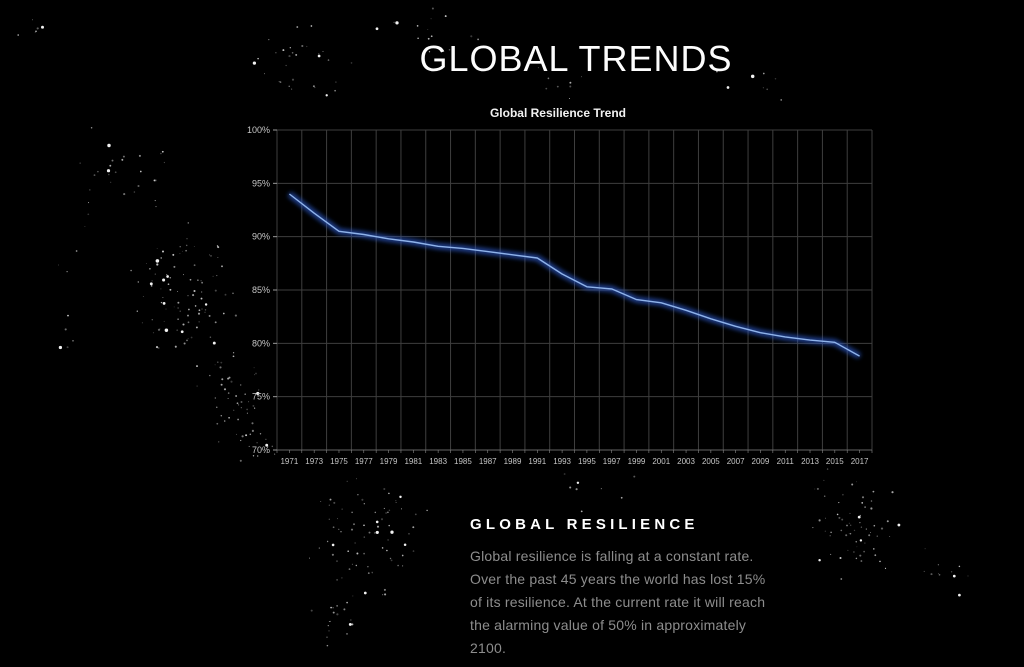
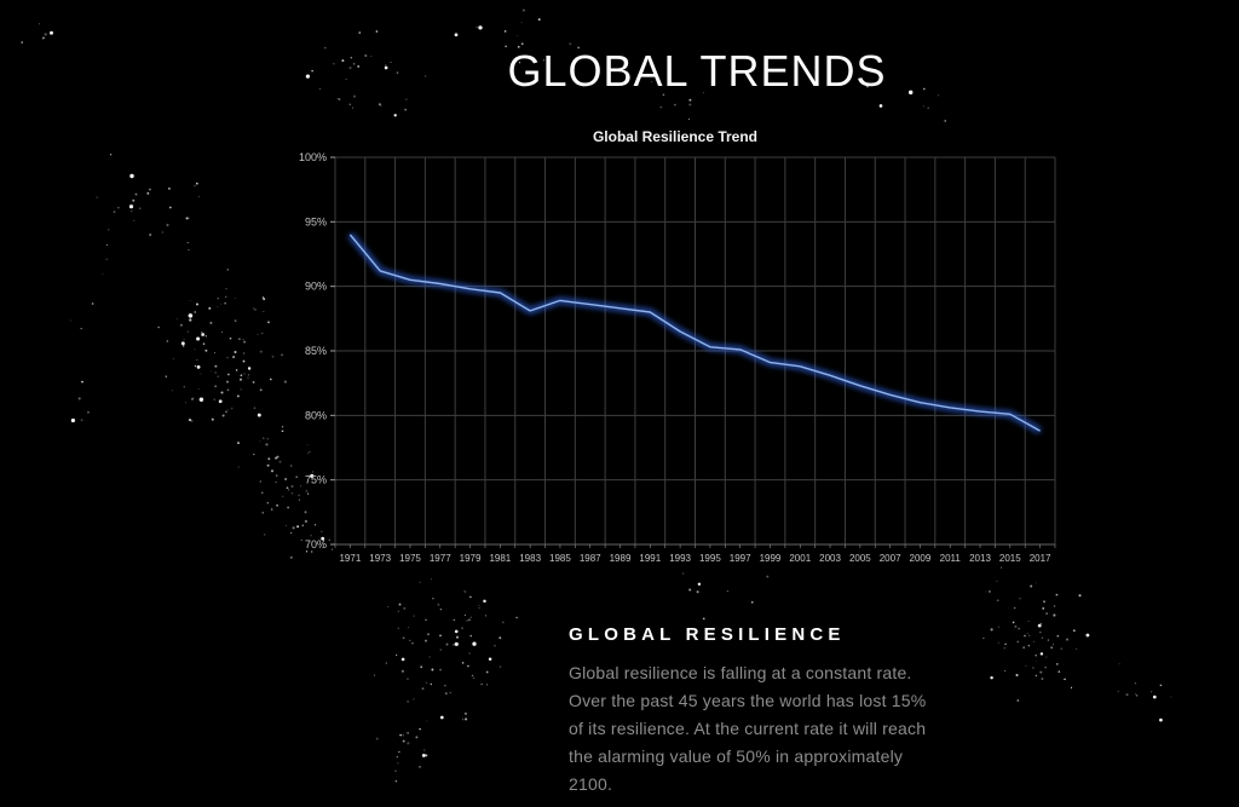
1973: 92.2% -> 91.2%
1983: 89.1% -> 88.1%
